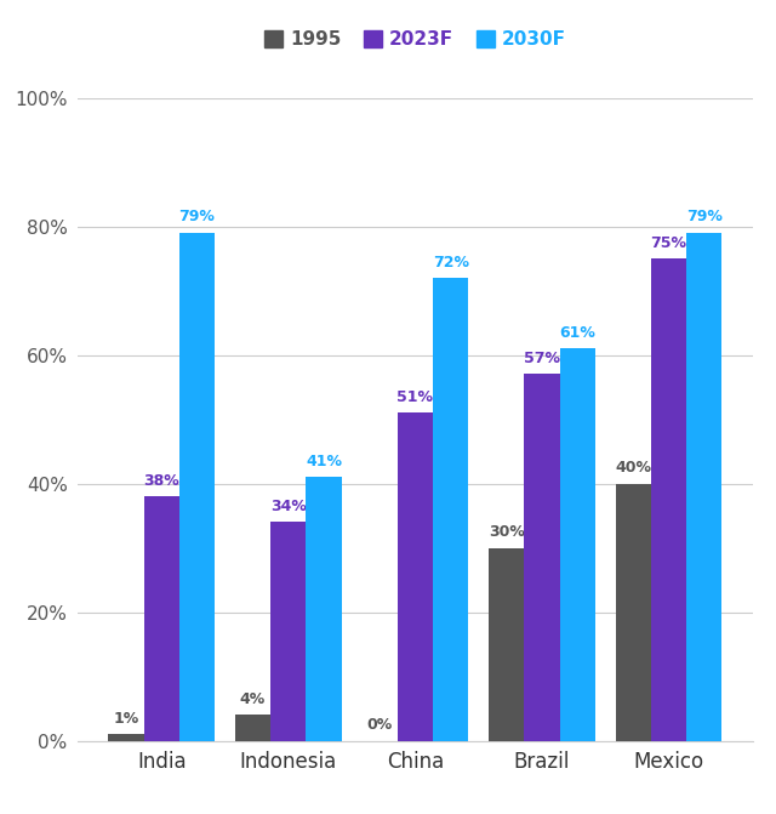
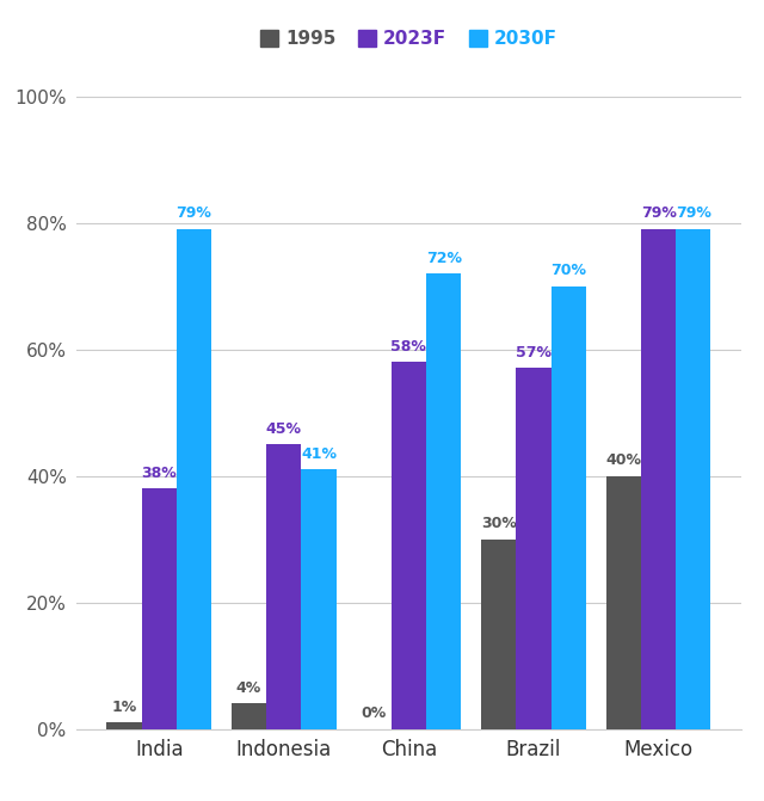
2023F/Indonesia: 34% -> 45%
2023F/China: 51% -> 58%
2030F/Brazil: 61% -> 70%
2023F/Mexico: 75% -> 79%
